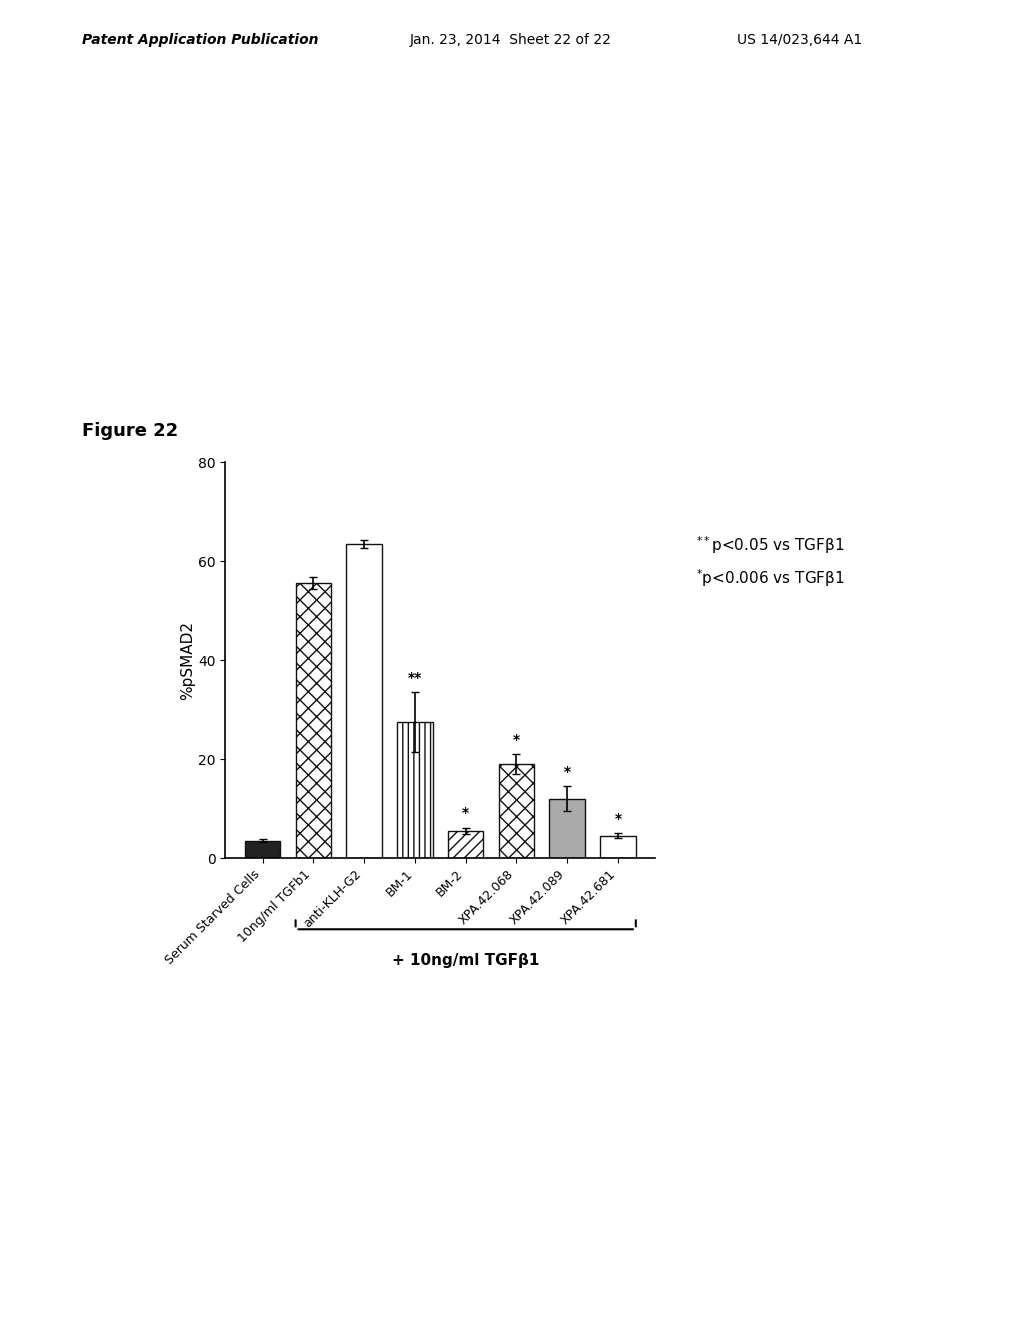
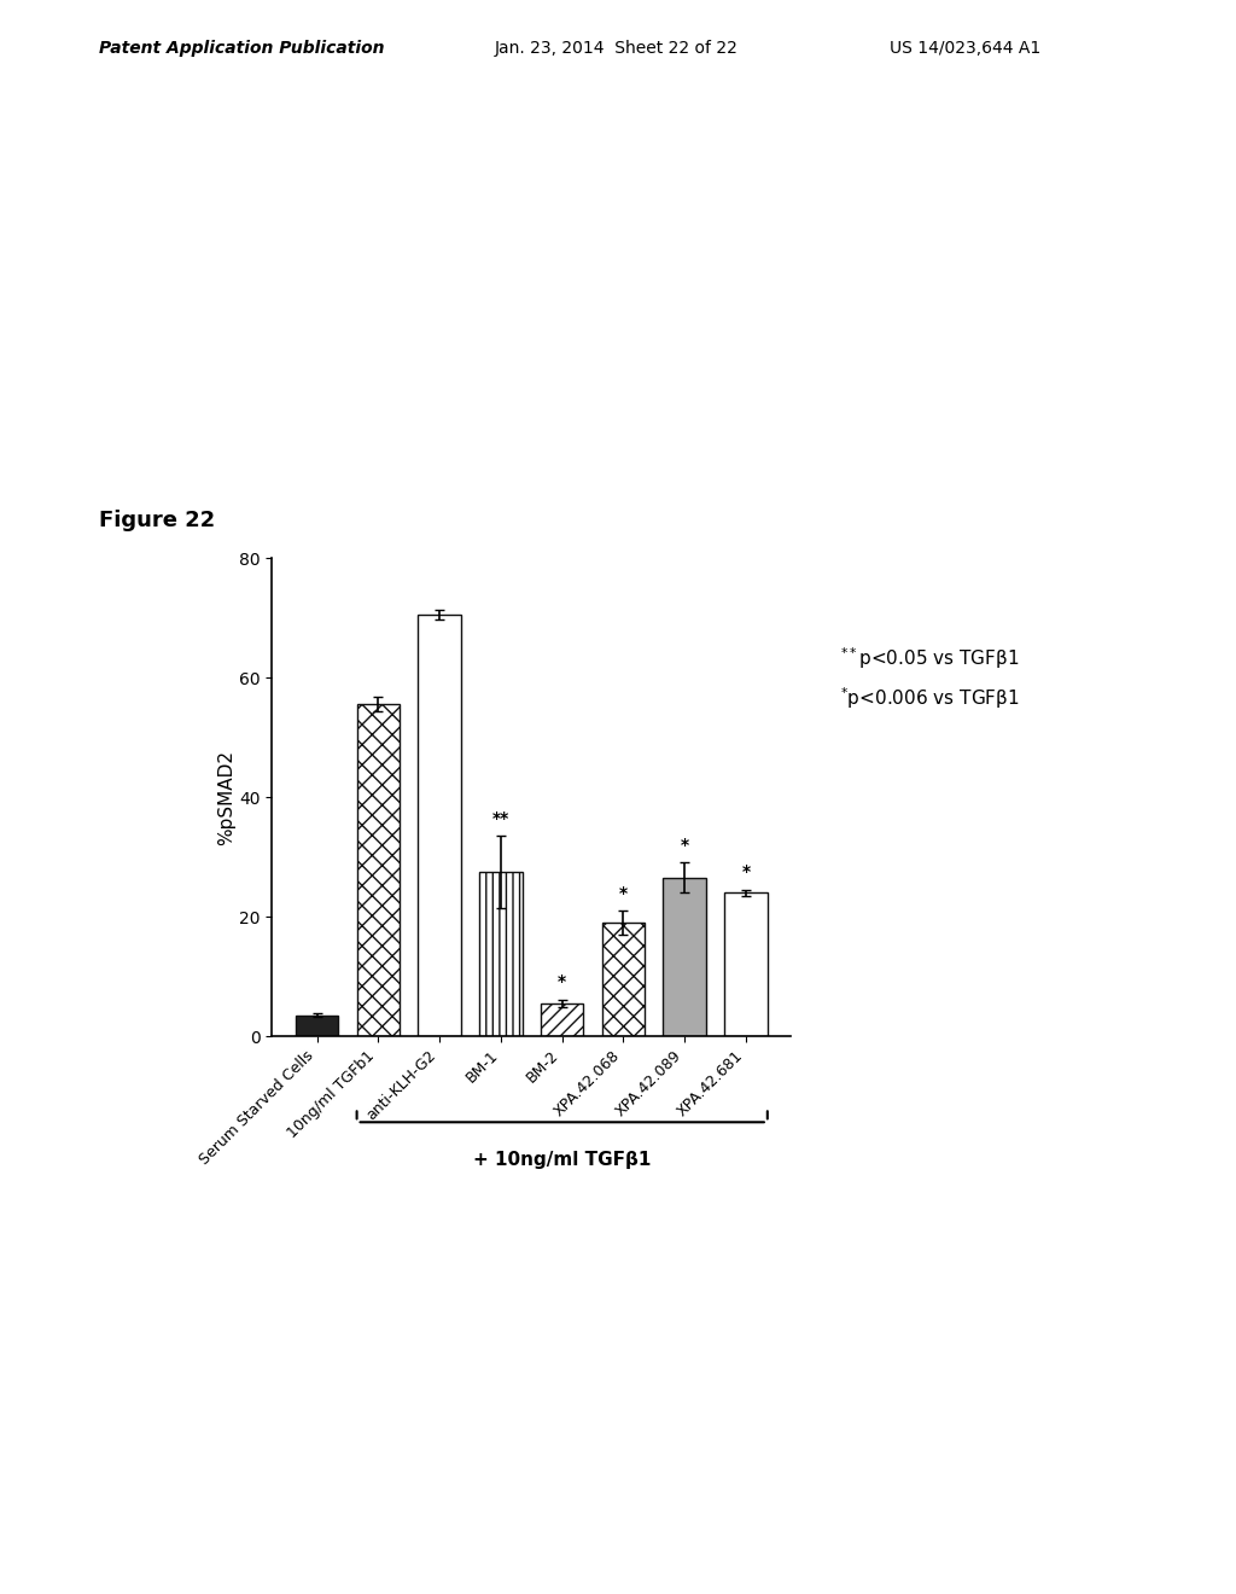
anti-KLH-G2: 63.5 -> 70.5
XPA.42.089: 12.0 -> 26.5
XPA.42.681: 4.5 -> 24.0
